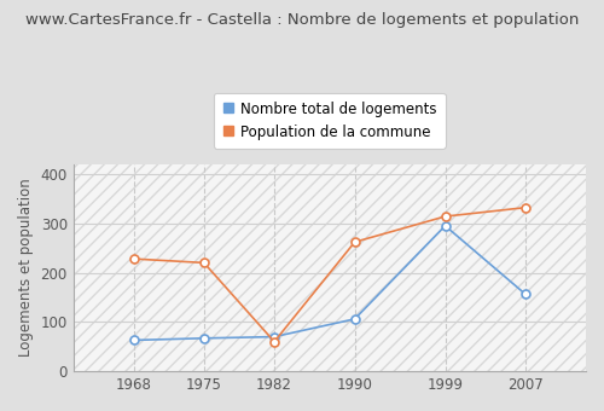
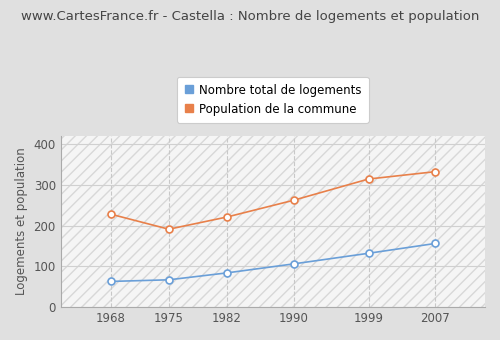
Population de la commune/1975: 220 -> 191
Nombre total de logements/1982: 70 -> 84
Population de la commune/1982: 60 -> 221
Nombre total de logements/1999: 295 -> 132
